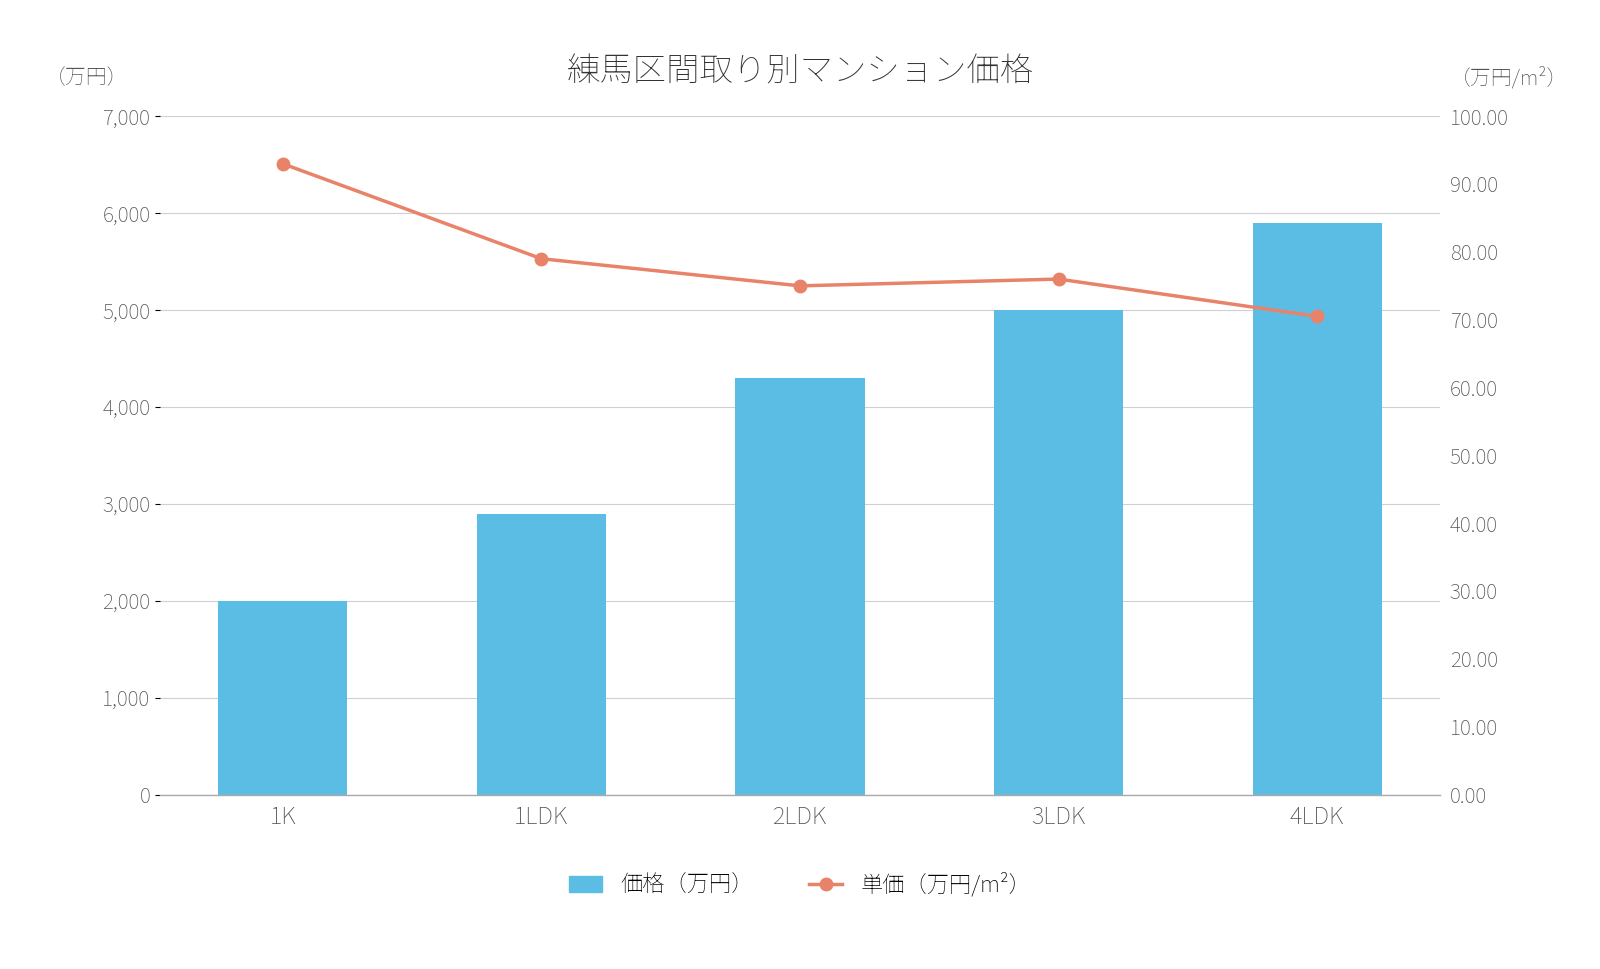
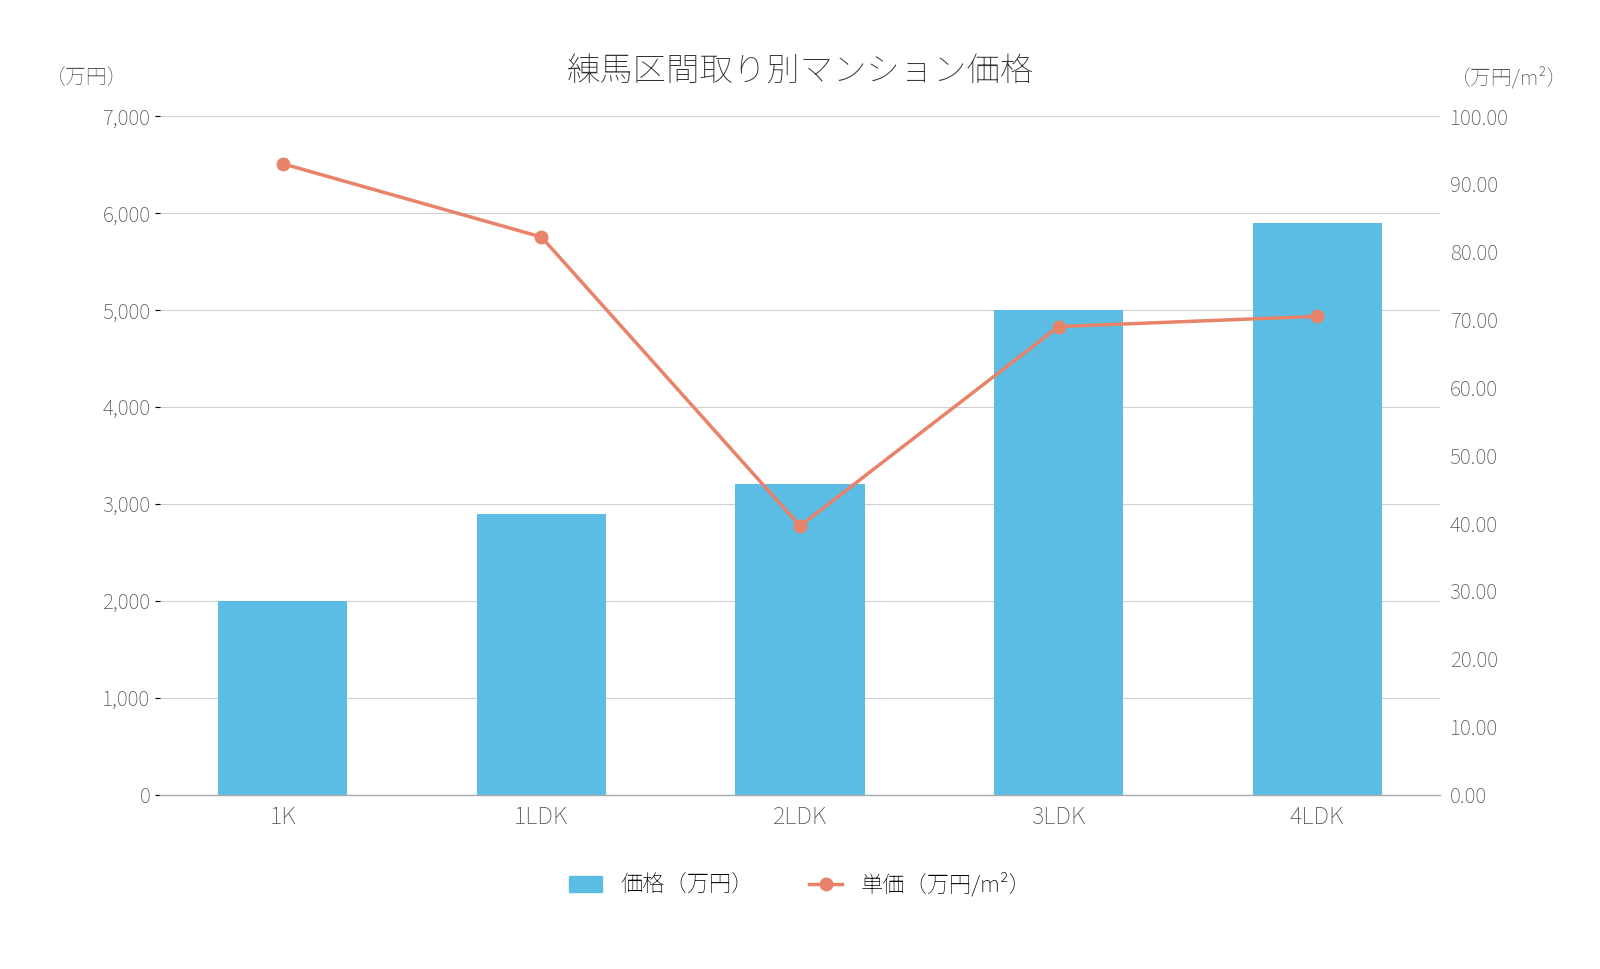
単価（万円/m²）/1LDK: 79.0 -> 82.2
価格（万円）/2LDK: 4,300 -> 3,200
単価（万円/m²）/2LDK: 75.0 -> 39.6
単価（万円/m²）/3LDK: 76.0 -> 69.0
